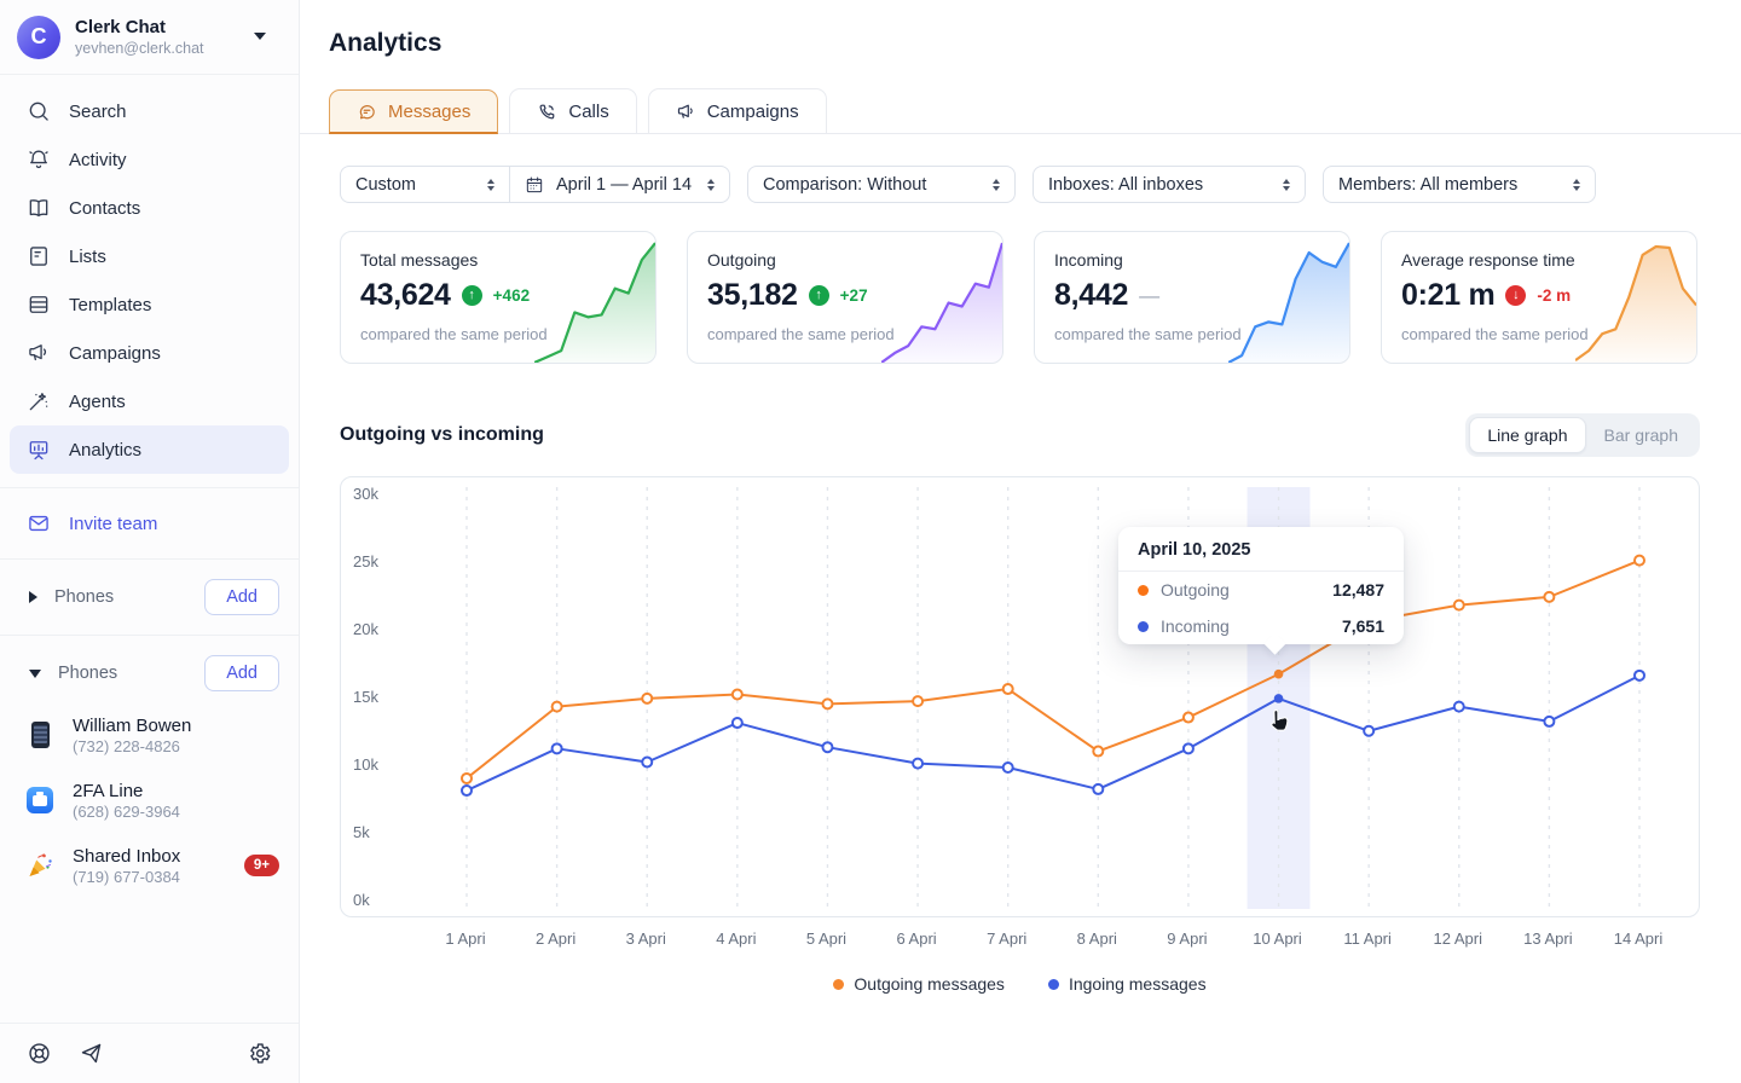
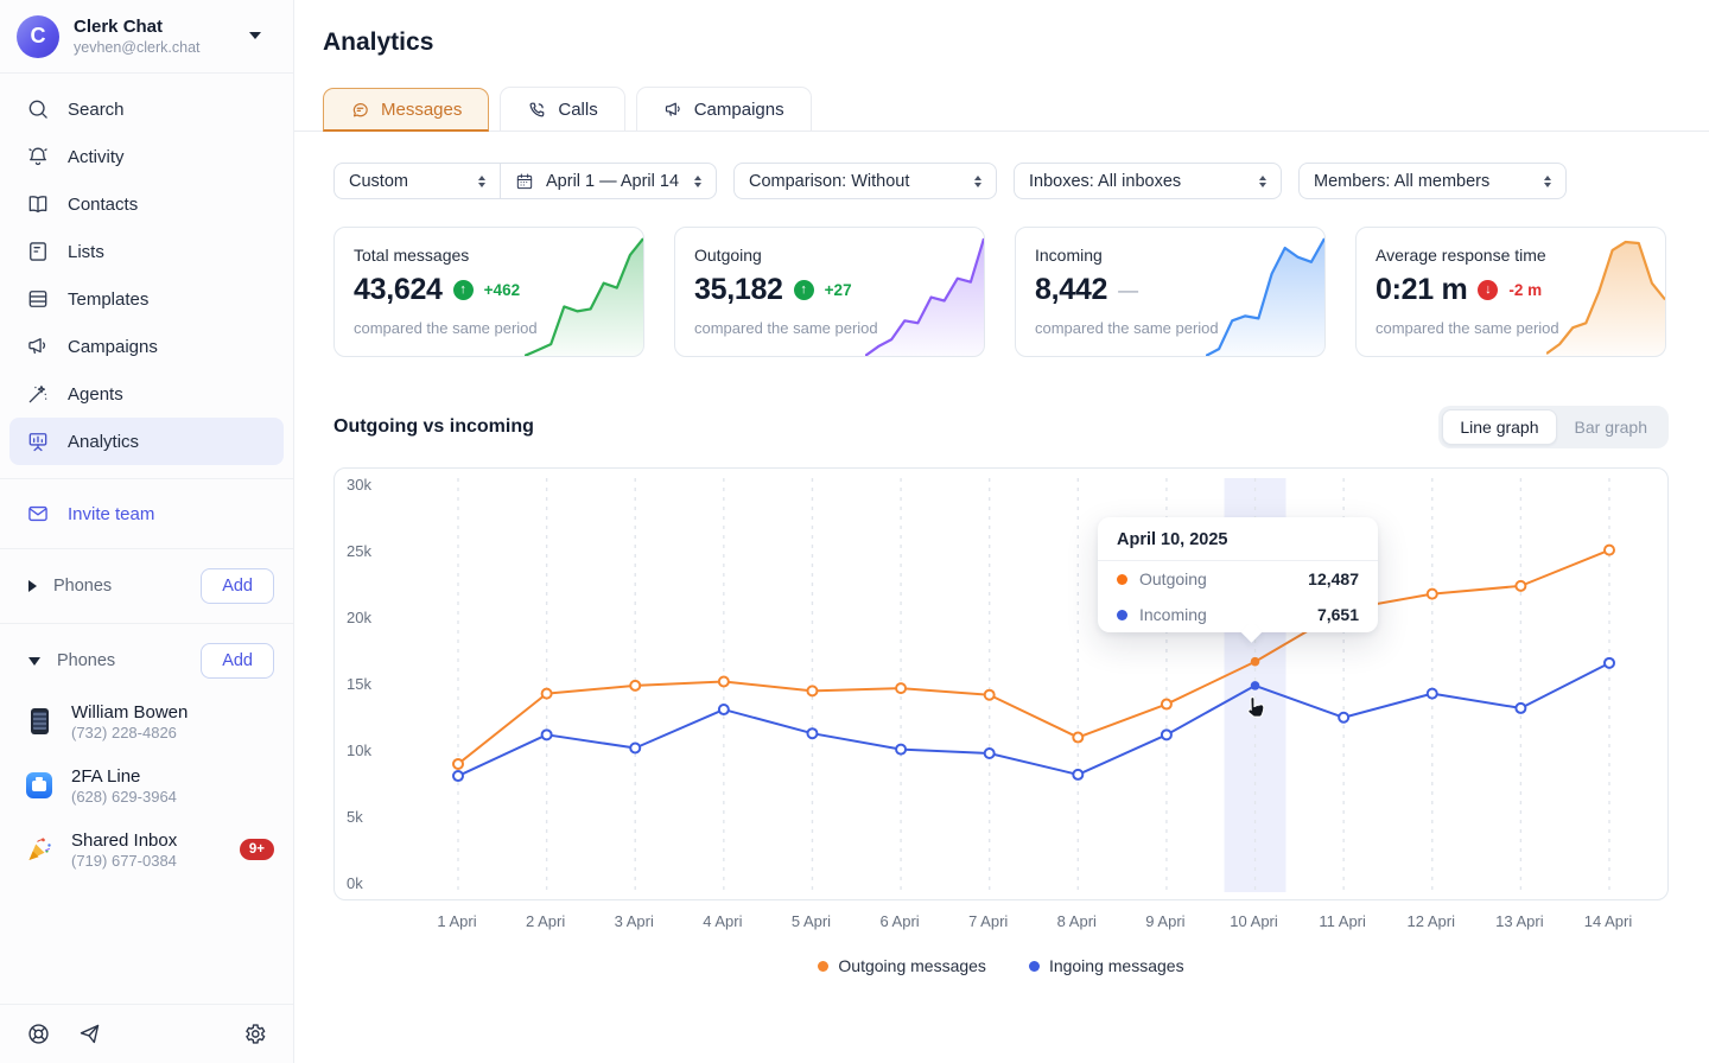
Outgoing messages/7 Apri: 15.8k -> 14.4k
